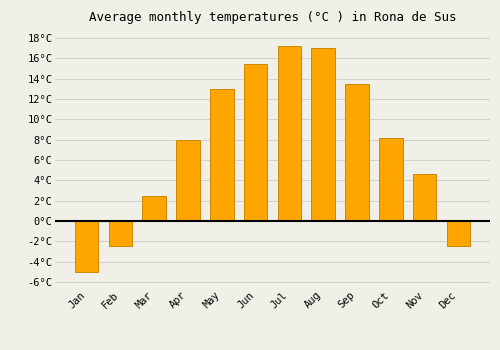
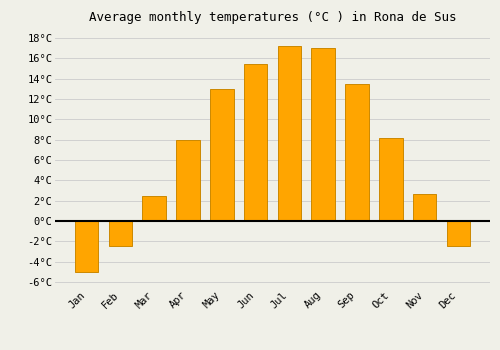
Nov: 4.6°C -> 2.7°C
